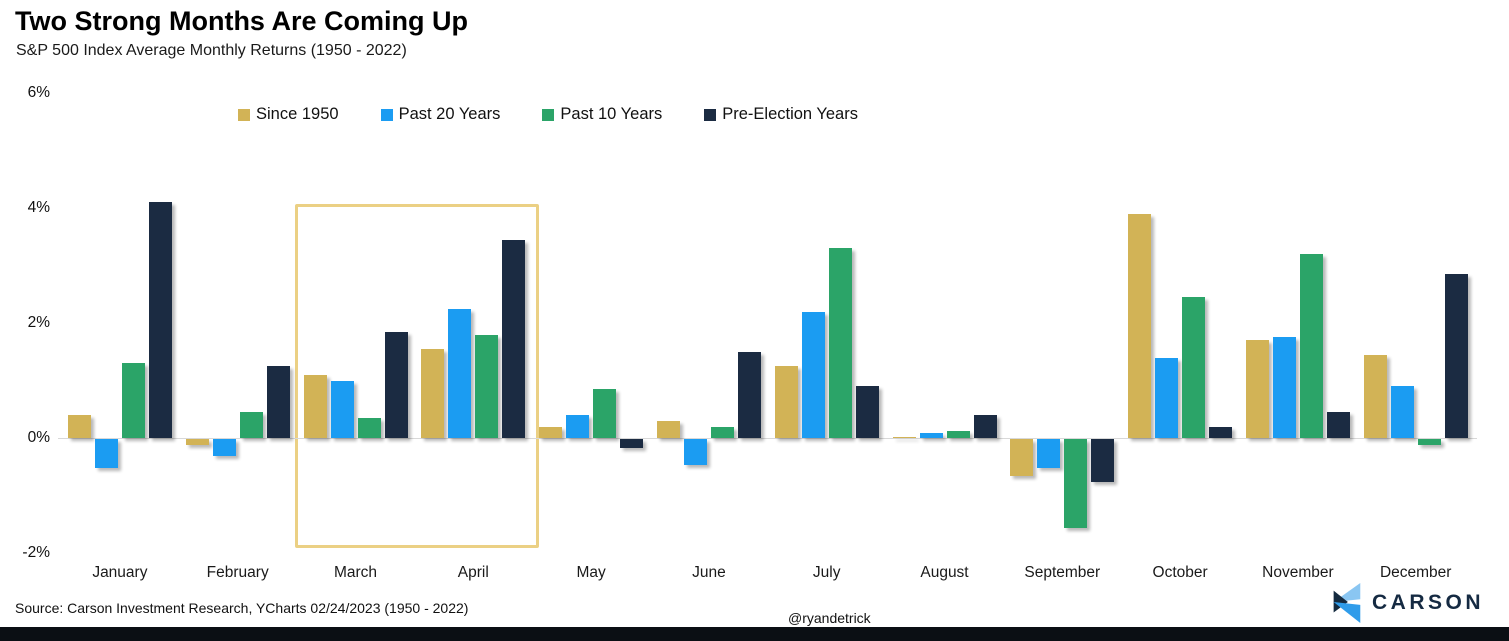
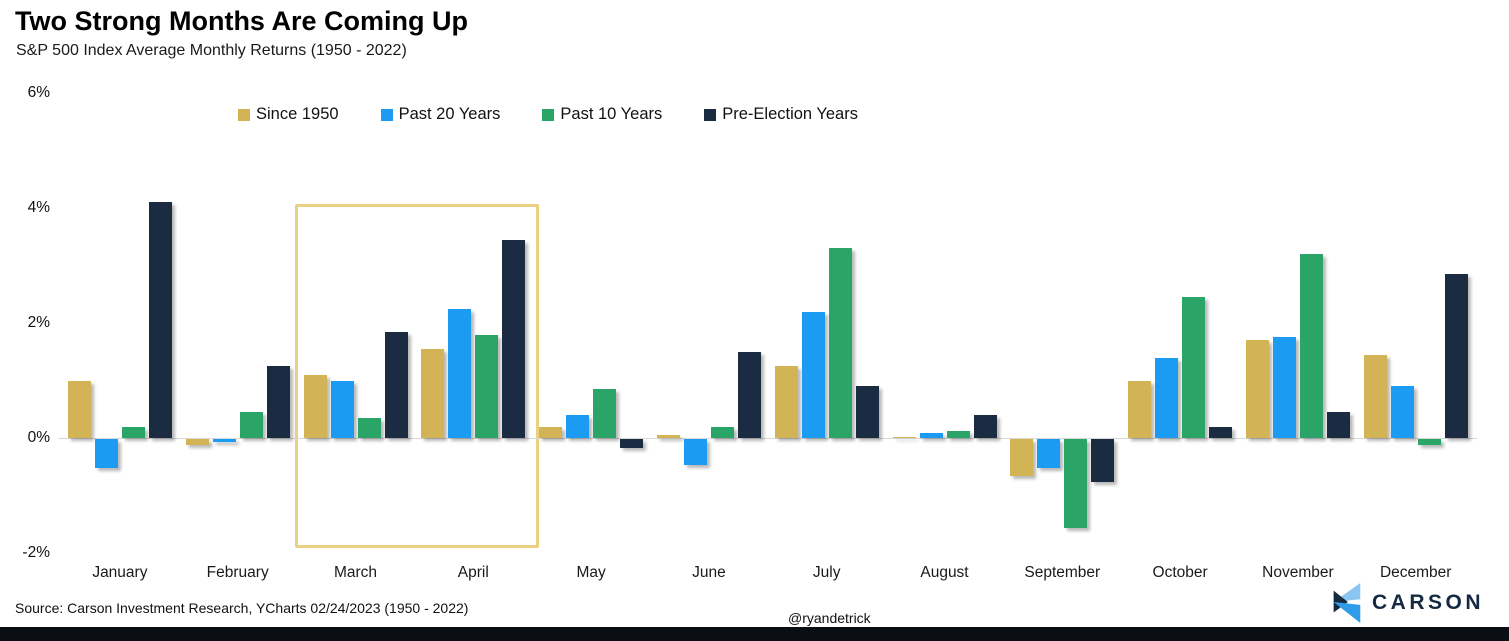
Since 1950/January: 0.4% -> 1.0%
Past 10 Years/January: 1.3% -> 0.2%
Past 20 Years/February: -0.3% -> -0.1%
Since 1950/June: 0.3% -> 0.1%
Since 1950/October: 3.9% -> 1.0%
